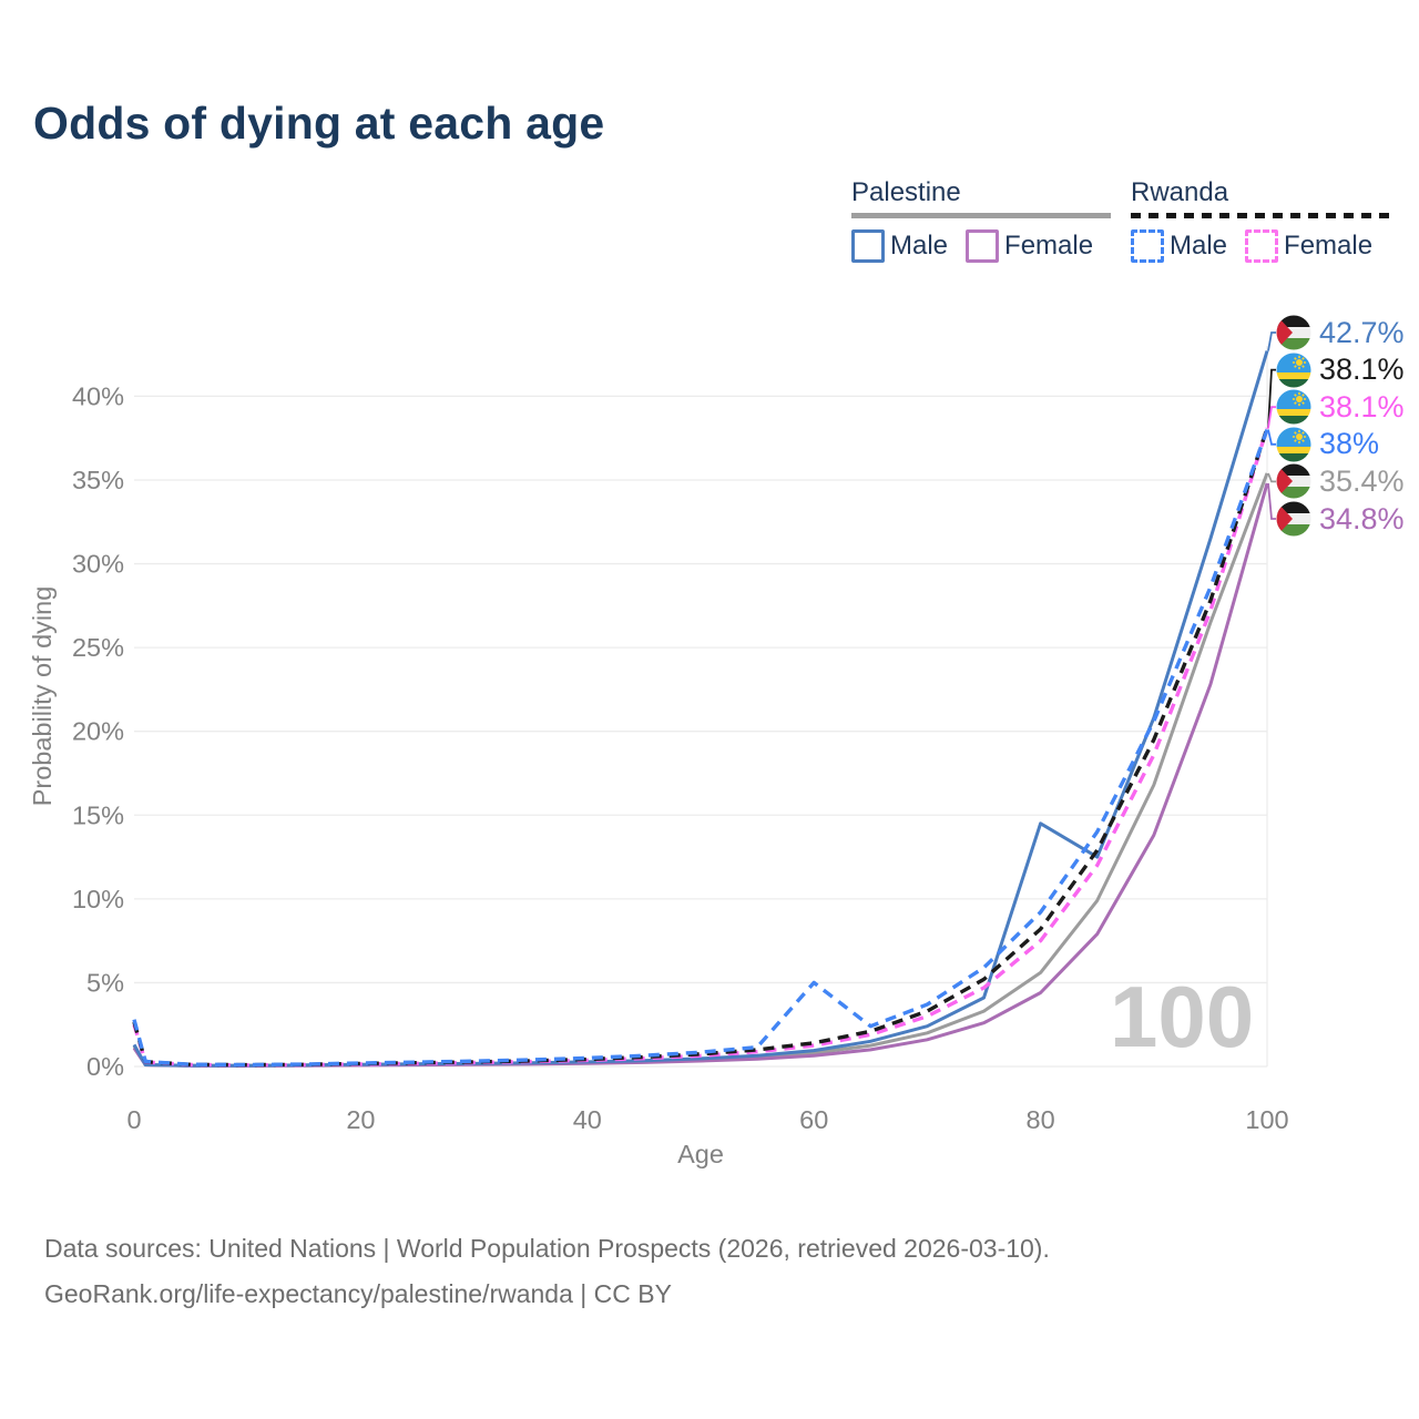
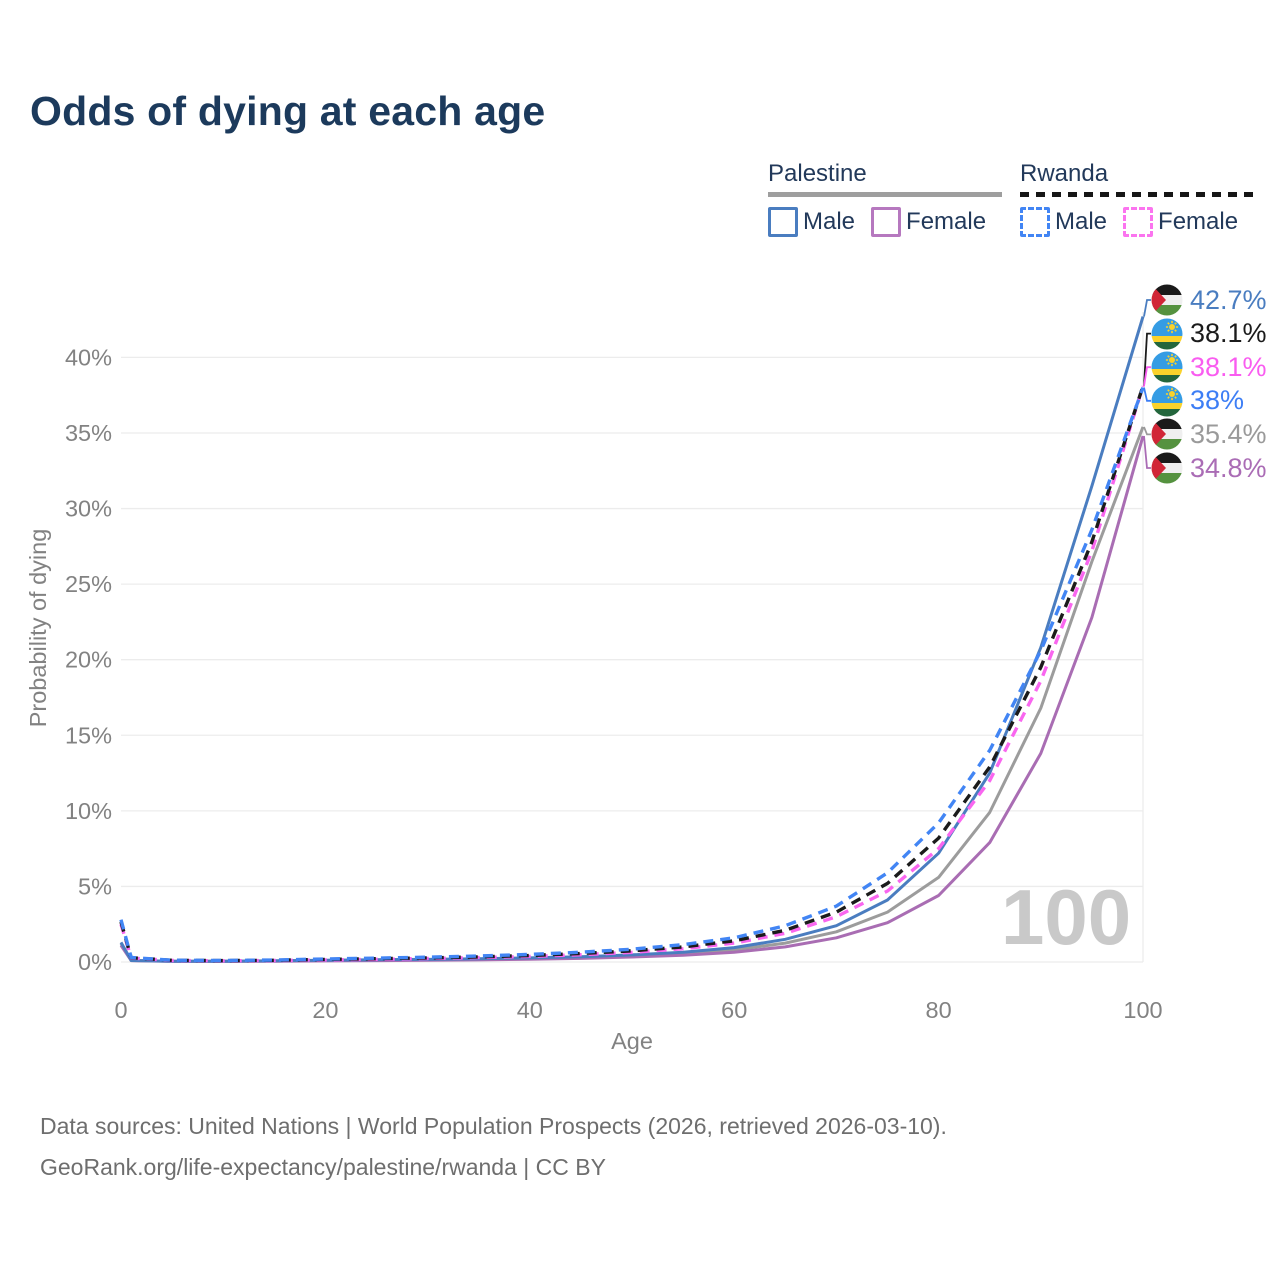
Rwanda Male/60: 5.0% -> 1.6%
Palestine Male/80: 14.5% -> 7.2%
